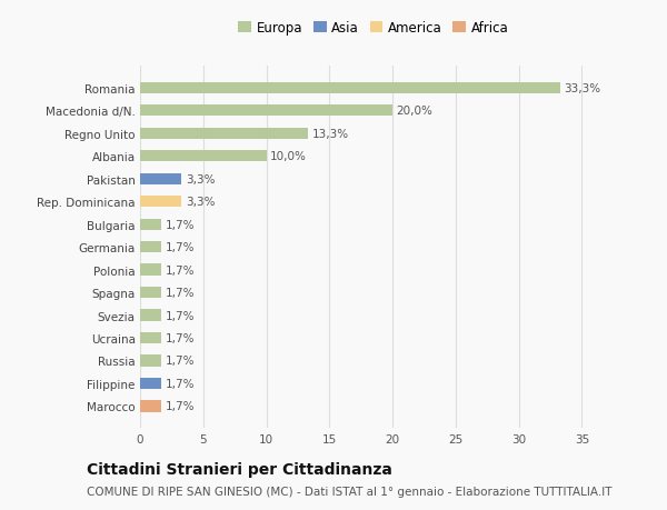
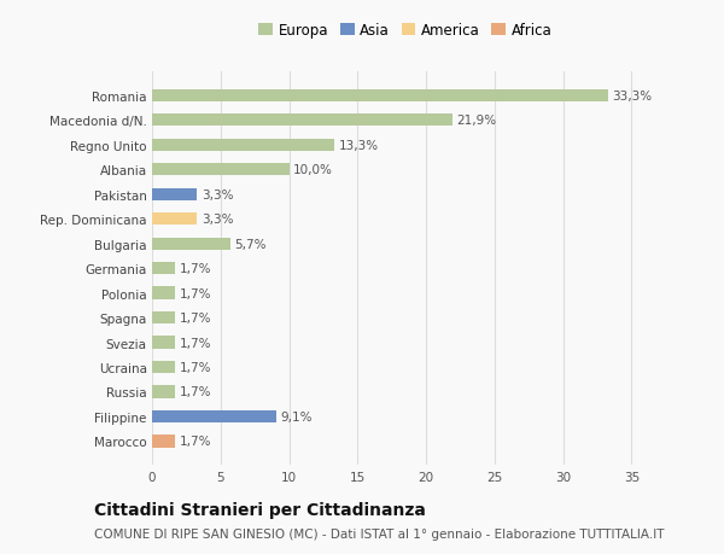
Macedonia d/N.: 20,0% -> 21,9%
Bulgaria: 1,7% -> 5,7%
Filippine: 1,7% -> 9,1%
